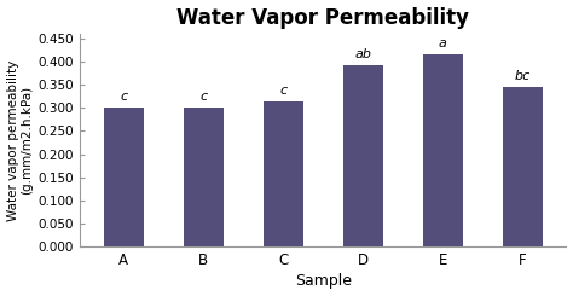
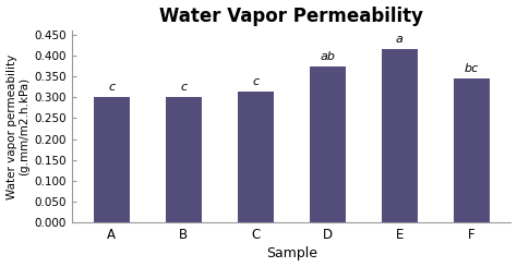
D: 0.393 -> 0.375
